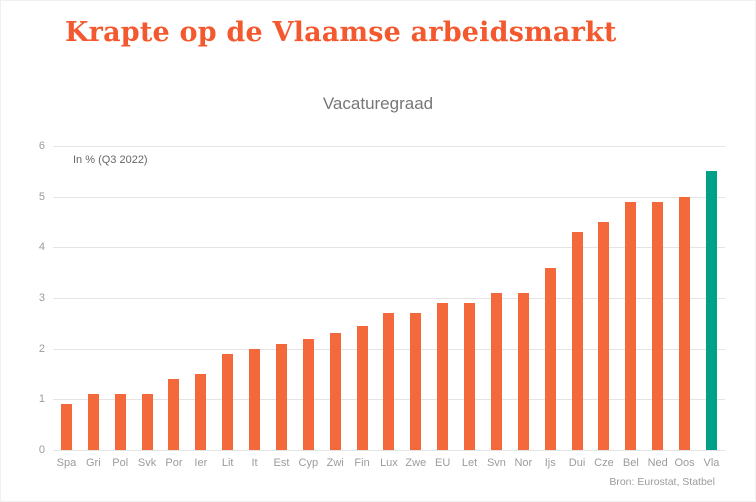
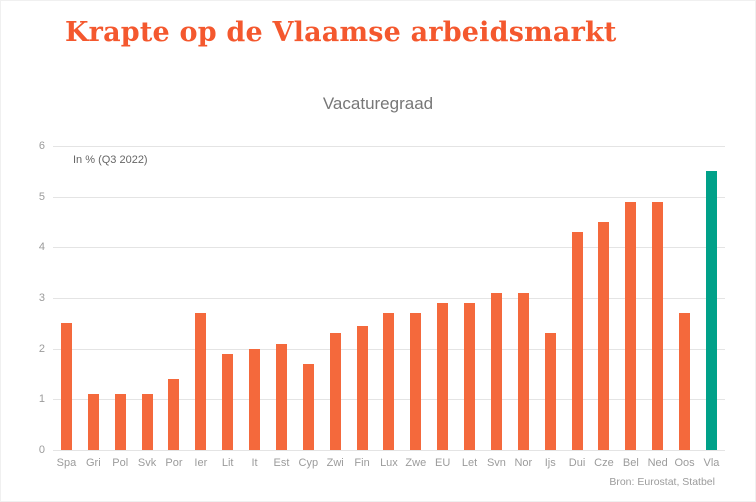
Spa: 0.9 -> 2.5
Ier: 1.5 -> 2.7
Cyp: 2.2 -> 1.7
Ijs: 3.6 -> 2.3
Oos: 5.0 -> 2.7
